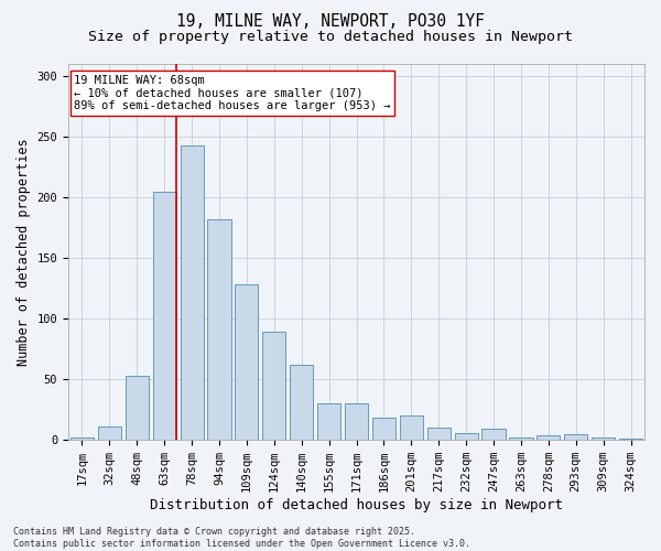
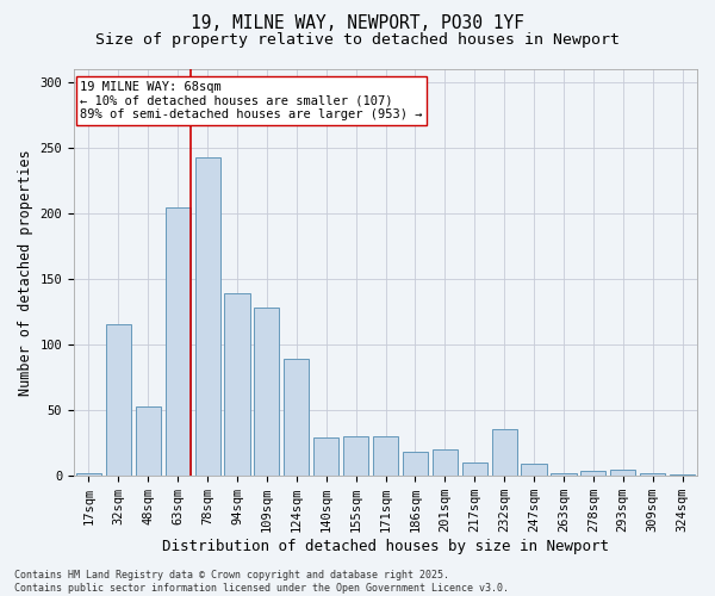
32sqm: 11 -> 115
94sqm: 182 -> 139
140sqm: 62 -> 29
232sqm: 6 -> 36
